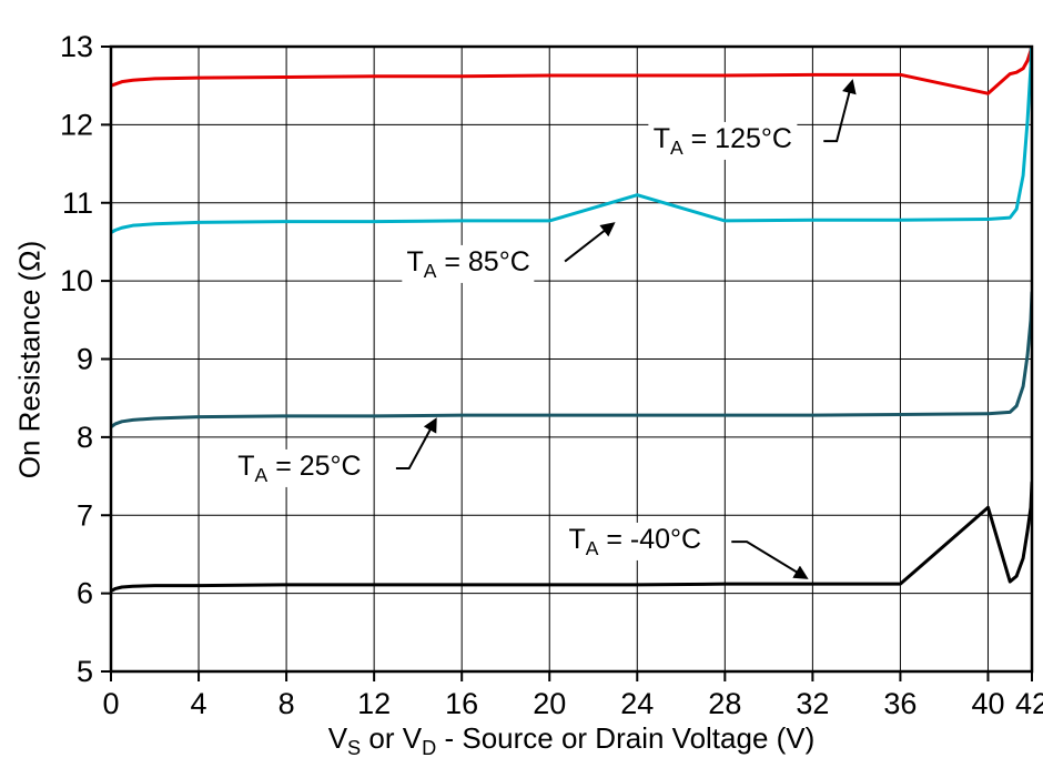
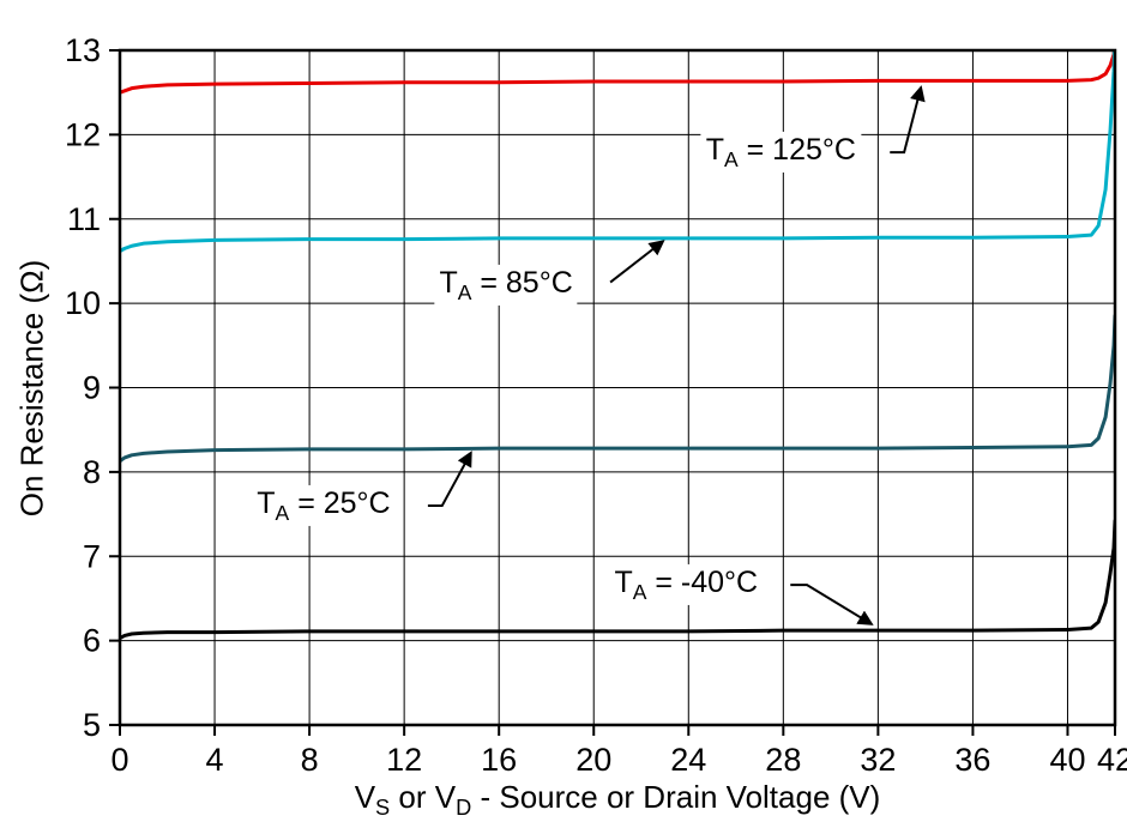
TA = 85°C/24: 11.1 -> 10.8
TA = 125°C/40: 12.4 -> 12.6
TA = -40°C/40: 7.1 -> 6.1
